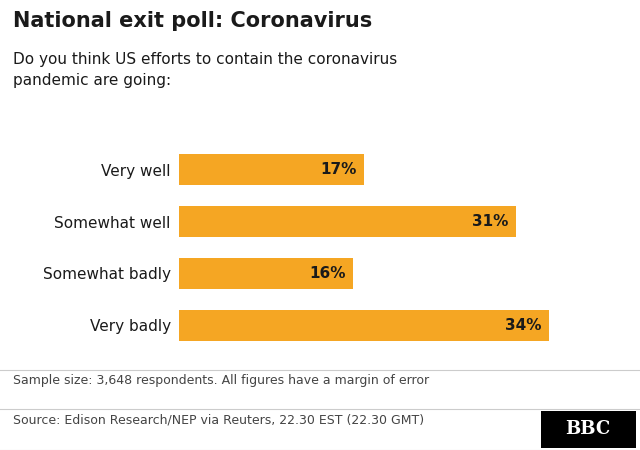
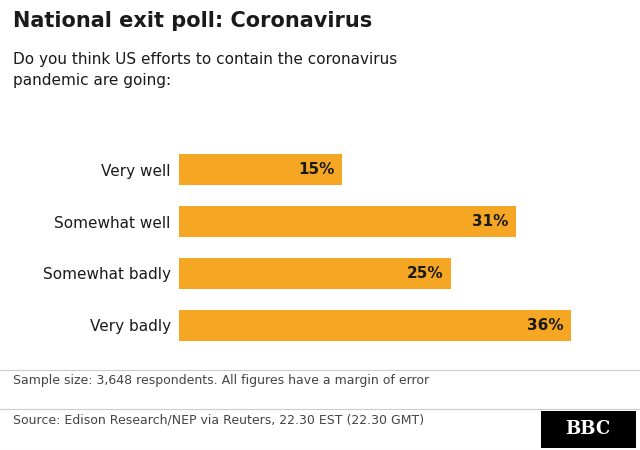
Very well: 17% -> 15%
Somewhat badly: 16% -> 25%
Very badly: 34% -> 36%
